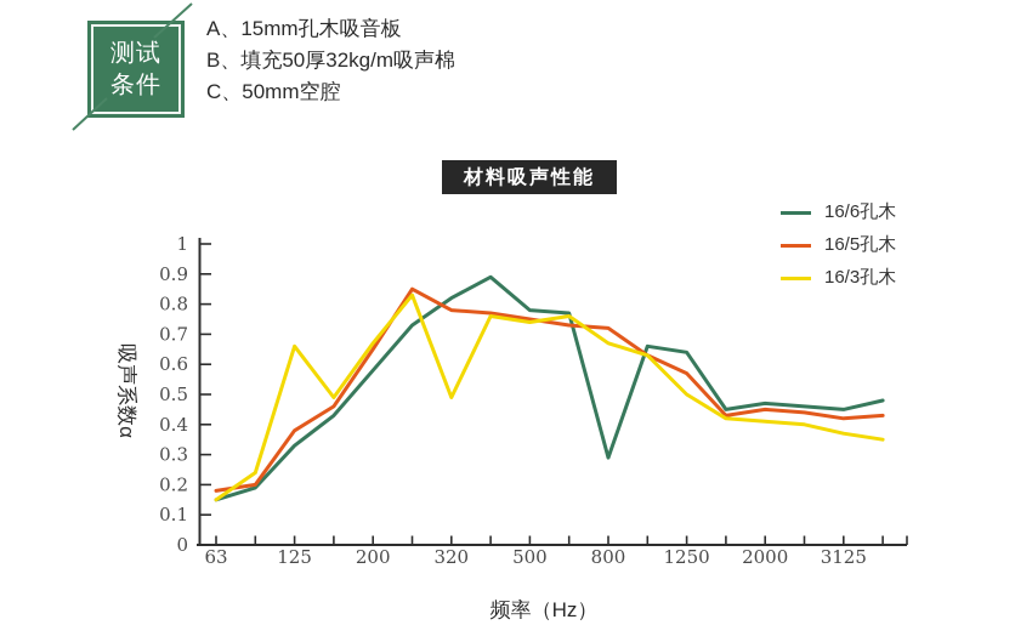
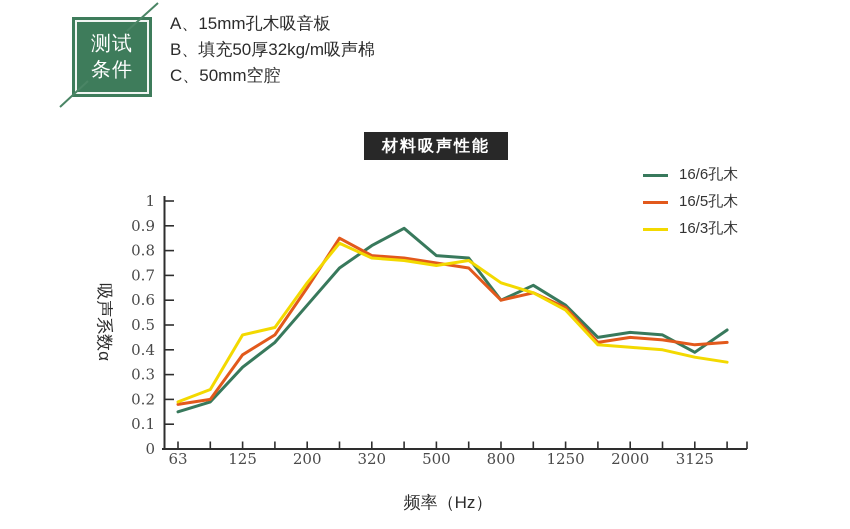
16/3孔木/63: 0.15 -> 0.19
16/3孔木/125: 0.66 -> 0.46
16/3孔木/320: 0.49 -> 0.77
16/6孔木/800: 0.29 -> 0.60
16/5孔木/800: 0.72 -> 0.60
16/6孔木/1250: 0.64 -> 0.58
16/3孔木/1250: 0.50 -> 0.56
16/6孔木/3125: 0.45 -> 0.39
